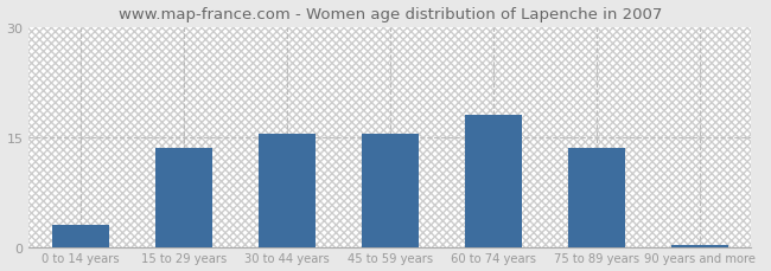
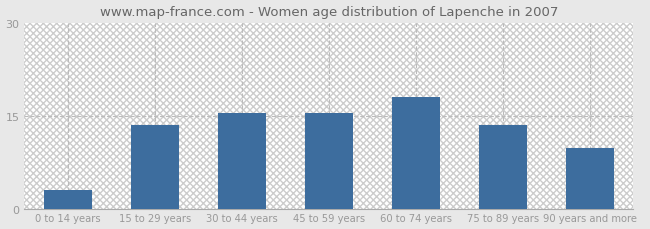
90 years and more: 0.3 -> 9.8
